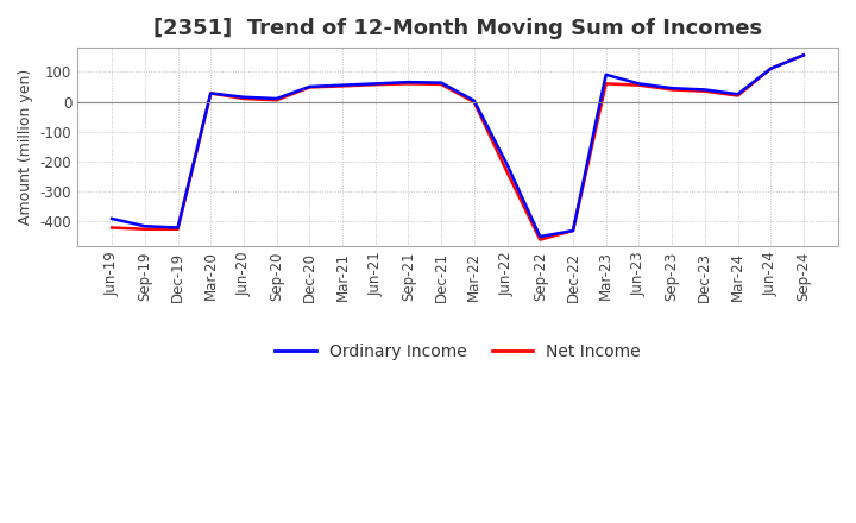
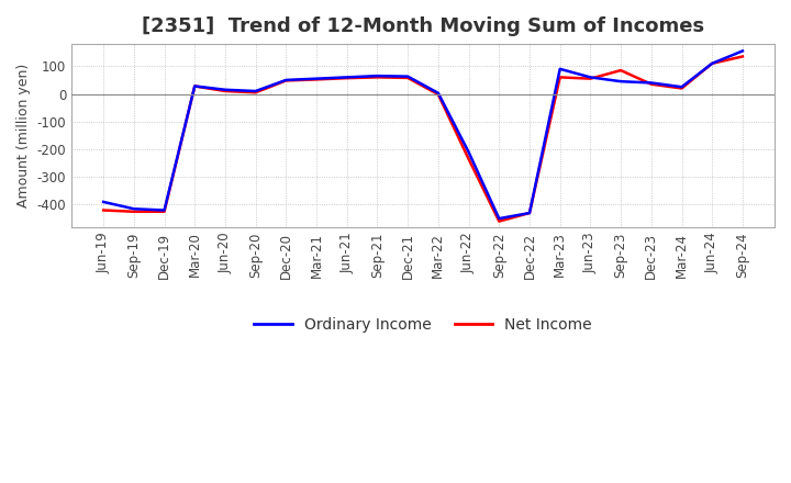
Net Income/Sep-23: 40 -> 85
Net Income/Sep-24: 155 -> 135
